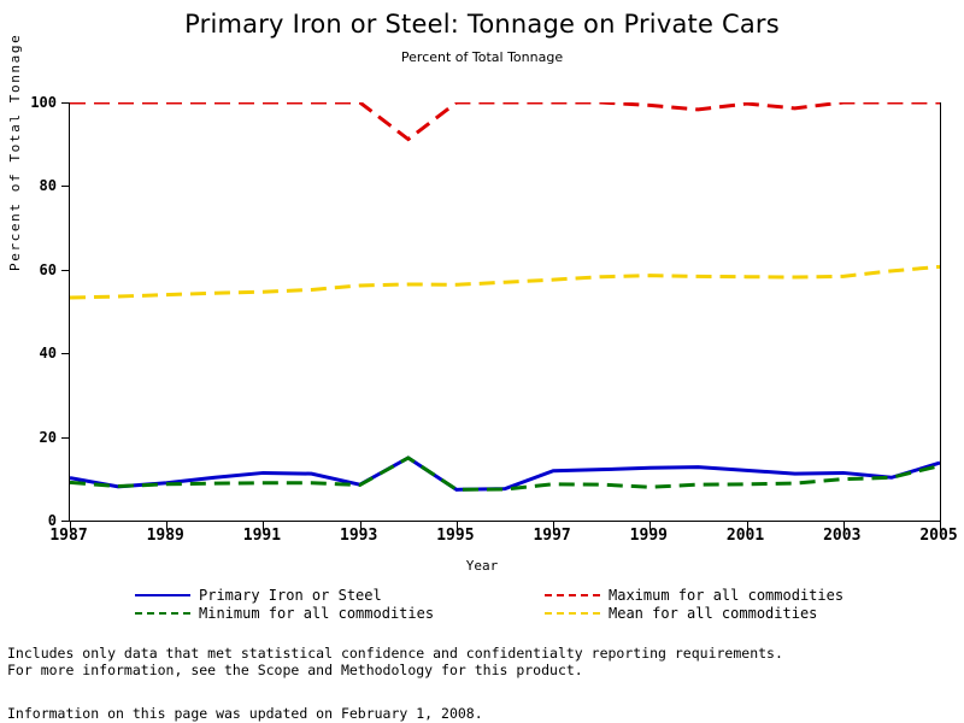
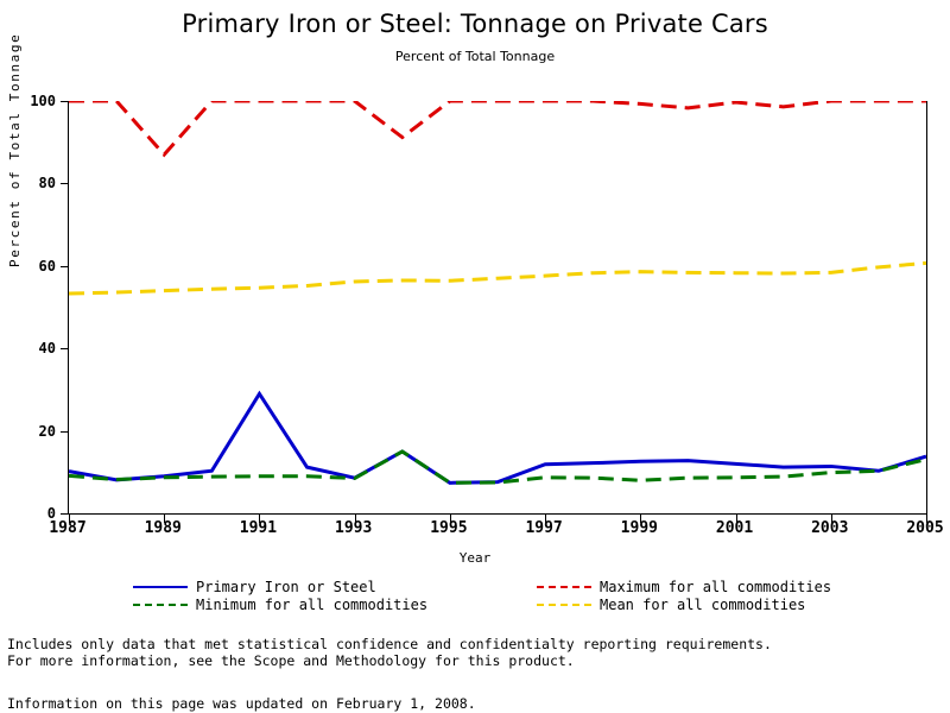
Maximum for all commodities/1989: 100 -> 87
Primary Iron or Steel/1991: 11 -> 29
